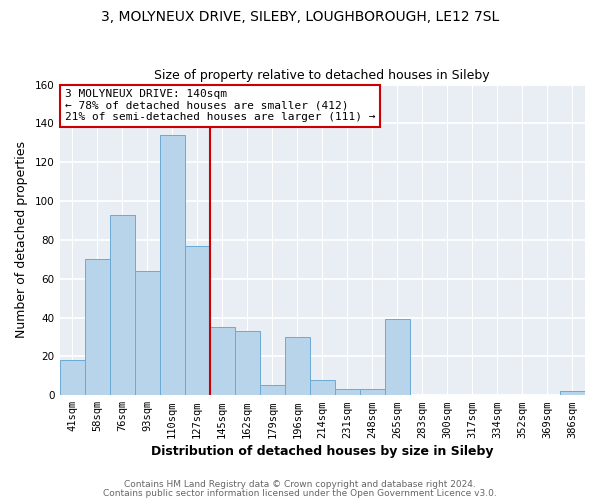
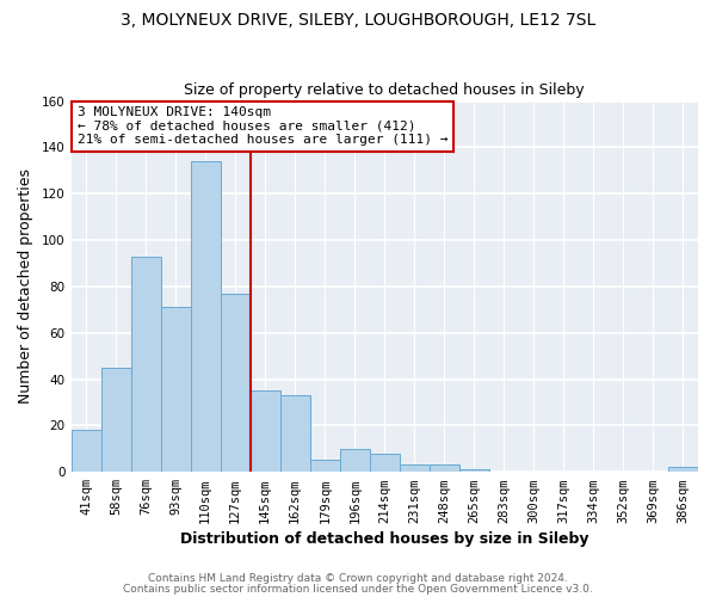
58sqm: 70 -> 45
93sqm: 64 -> 71
196sqm: 30 -> 10
265sqm: 39 -> 1
